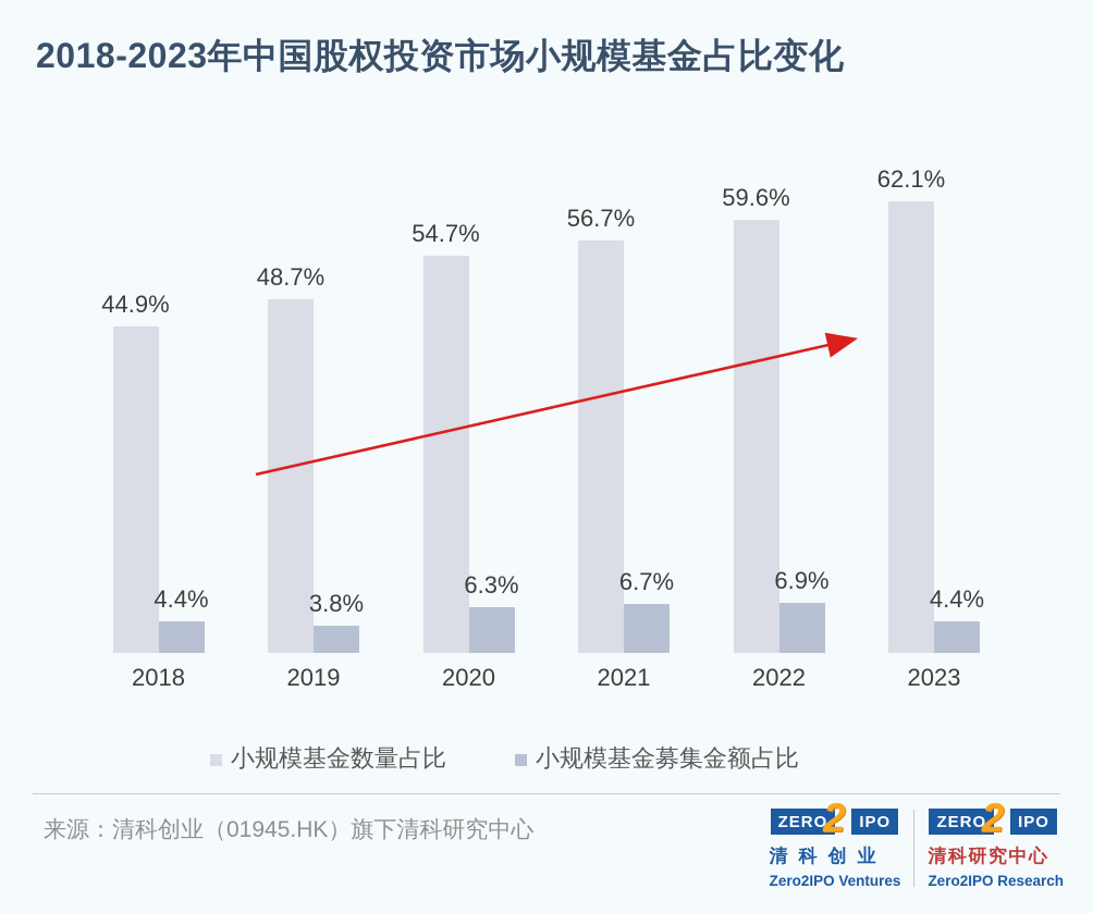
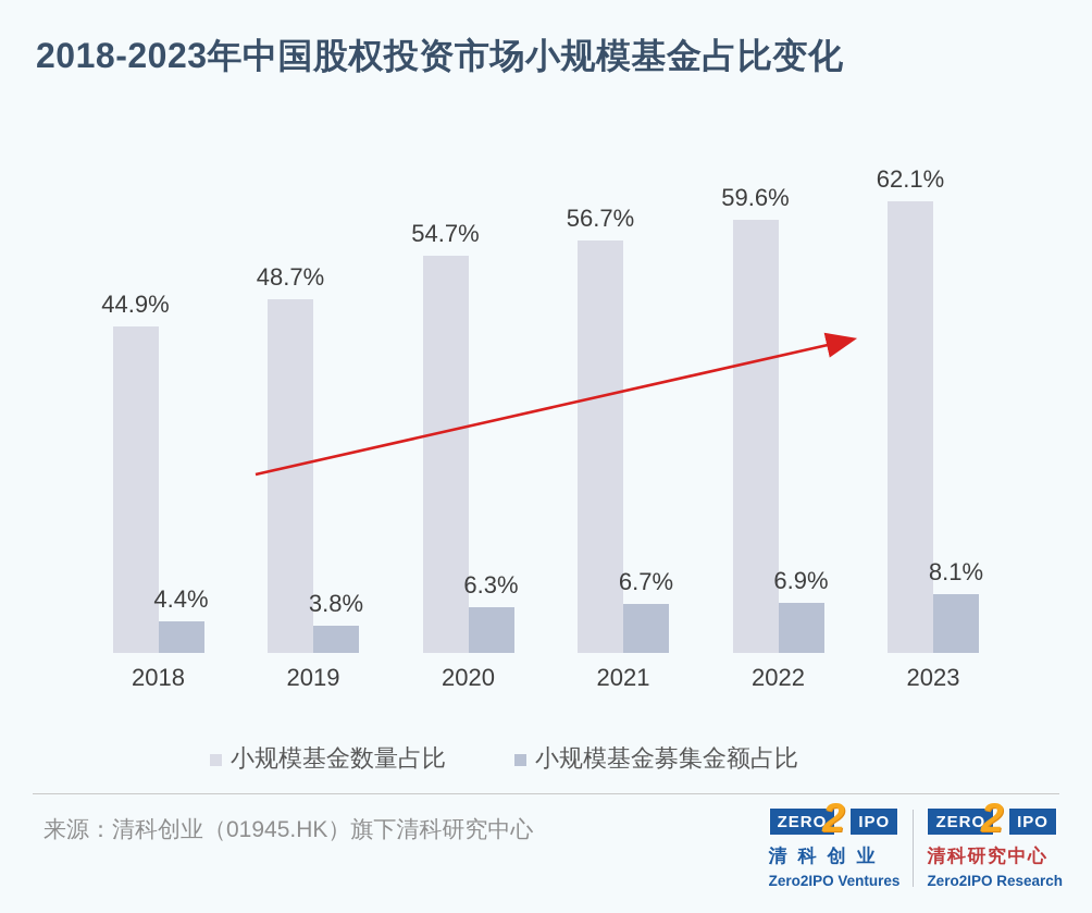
小规模基金募集金额占比/2023: 4.4% -> 8.1%
